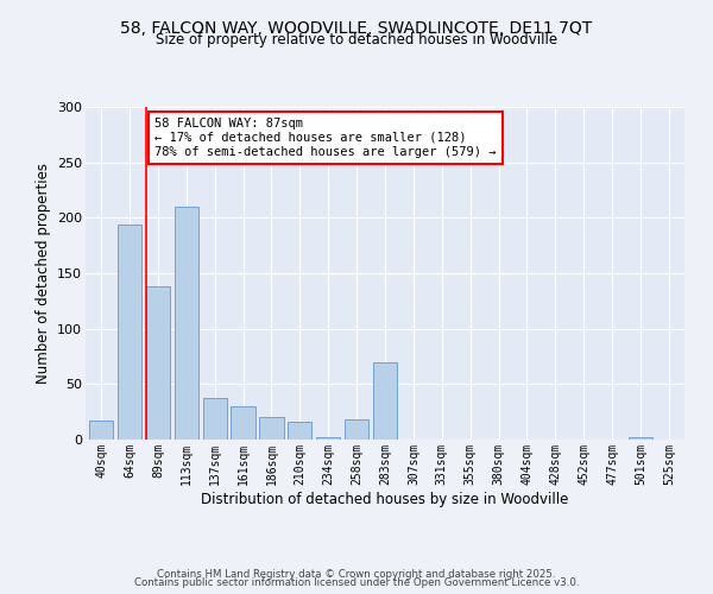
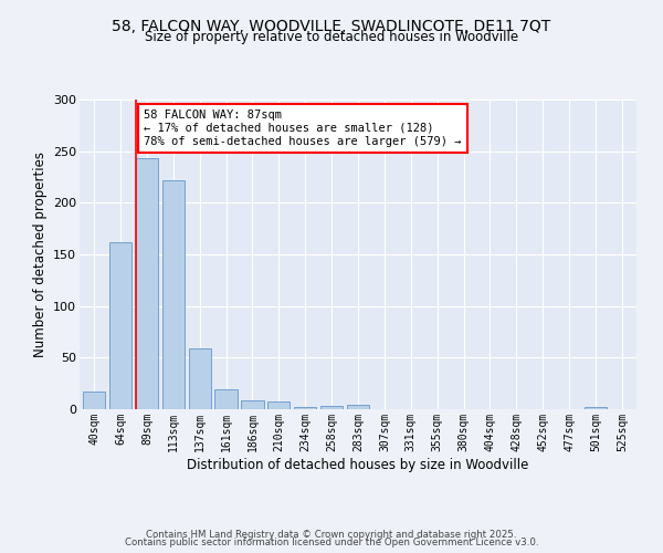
64sqm: 194 -> 162
89sqm: 138 -> 243
113sqm: 210 -> 222
137sqm: 38 -> 59
161sqm: 30 -> 19
186sqm: 20 -> 9
210sqm: 16 -> 7
258sqm: 18 -> 3
283sqm: 70 -> 4
